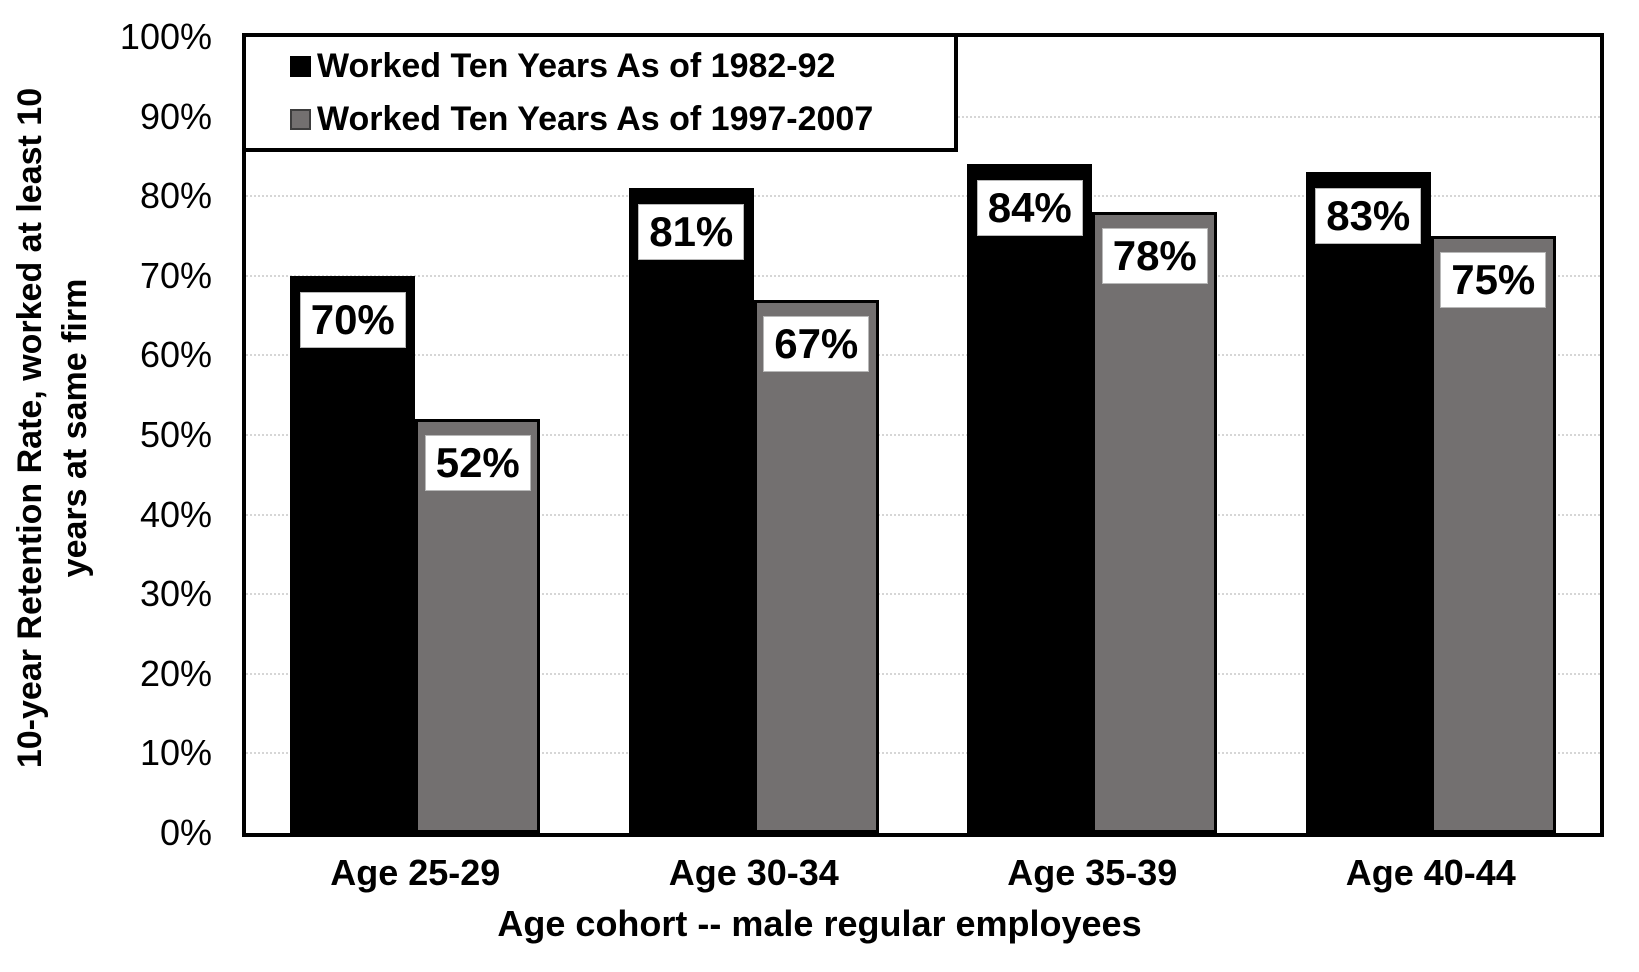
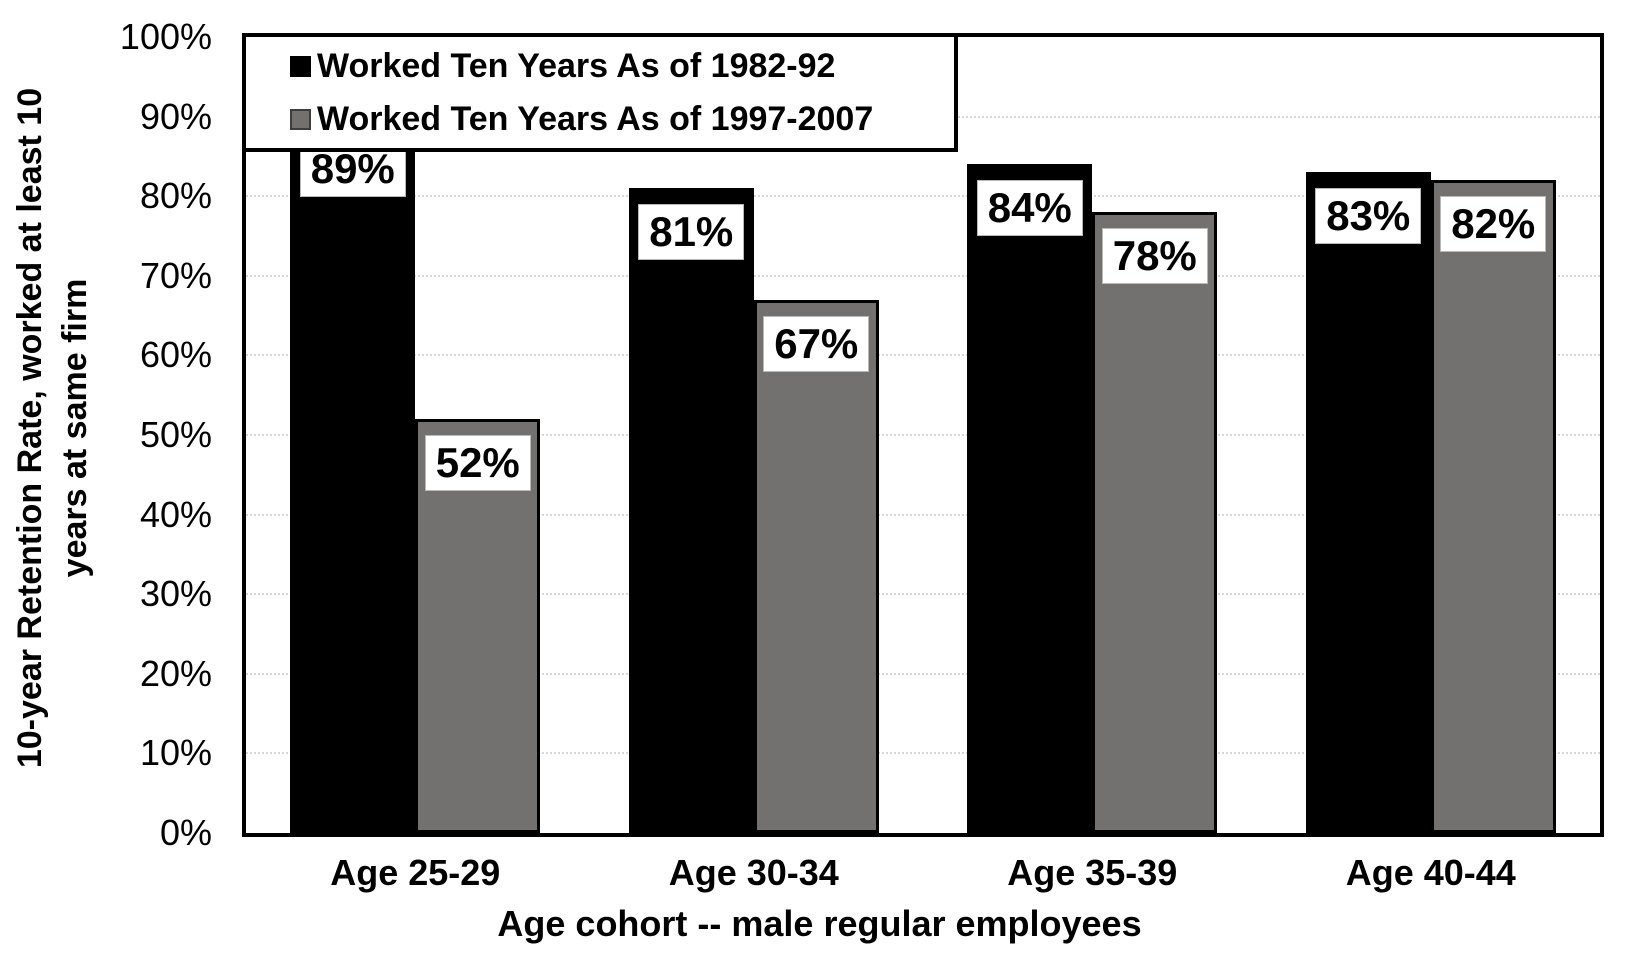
Worked Ten Years As of 1982-92/Age 25-29: 70% -> 89%
Worked Ten Years As of 1997-2007/Age 40-44: 75% -> 82%
